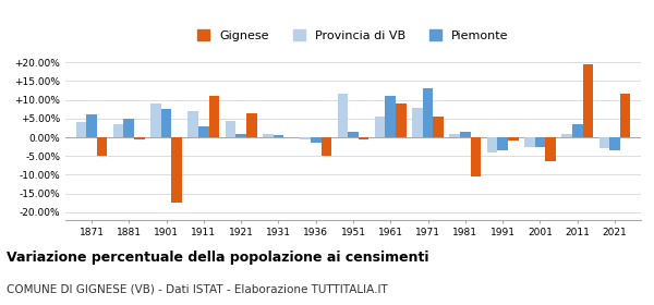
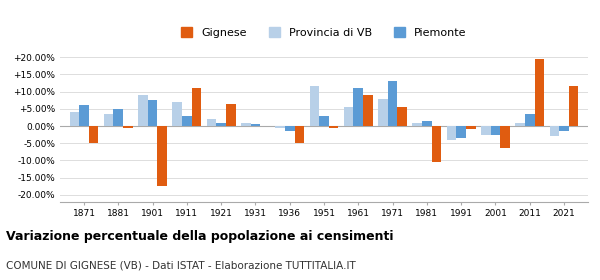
Provincia di VB/1921: 4.5% -> 2.0%
Piemonte/1951: 1.5% -> 3.0%
Piemonte/2021: -3.5% -> -1.5%
